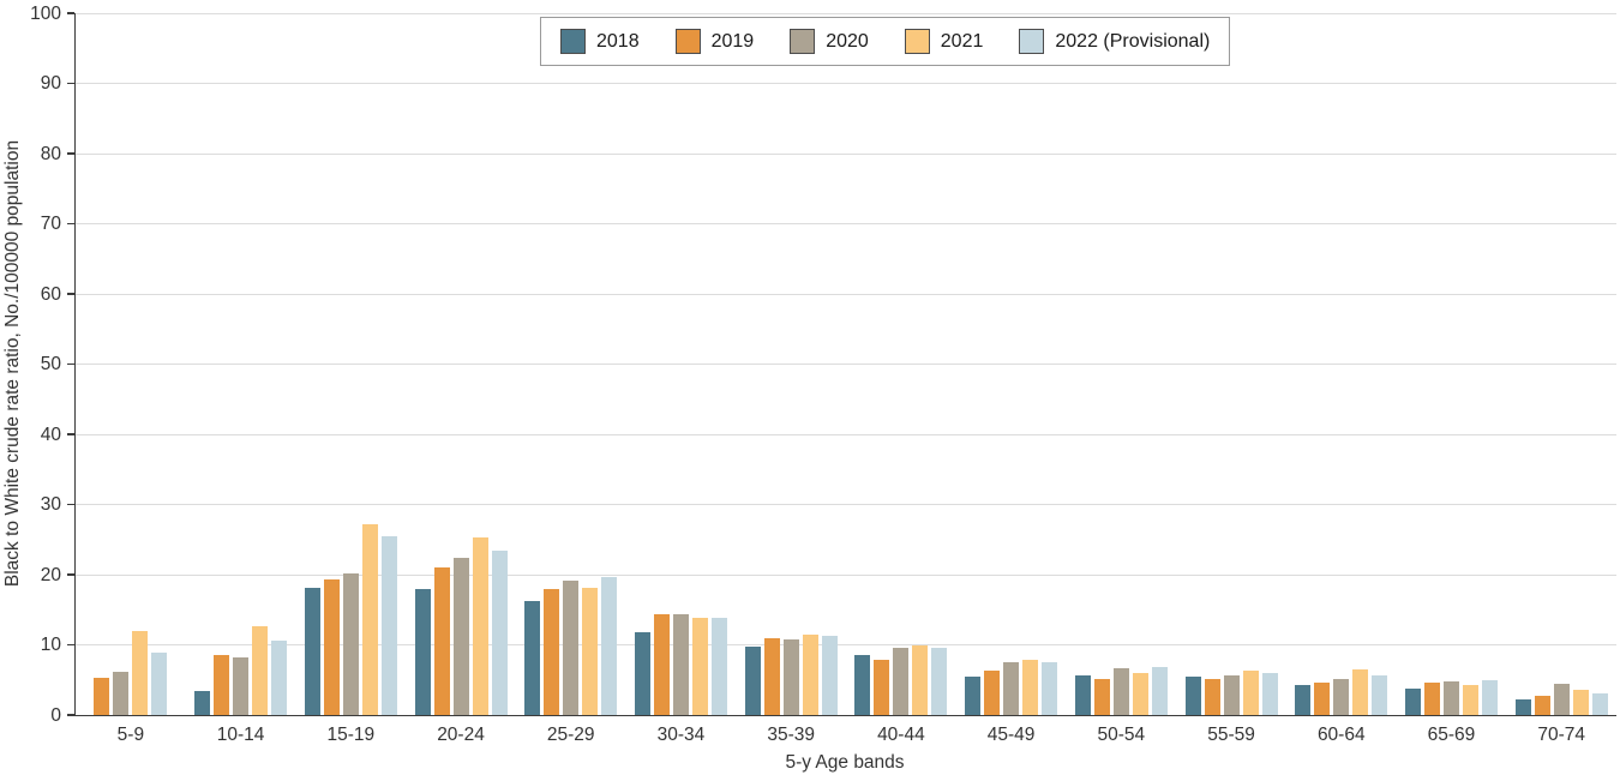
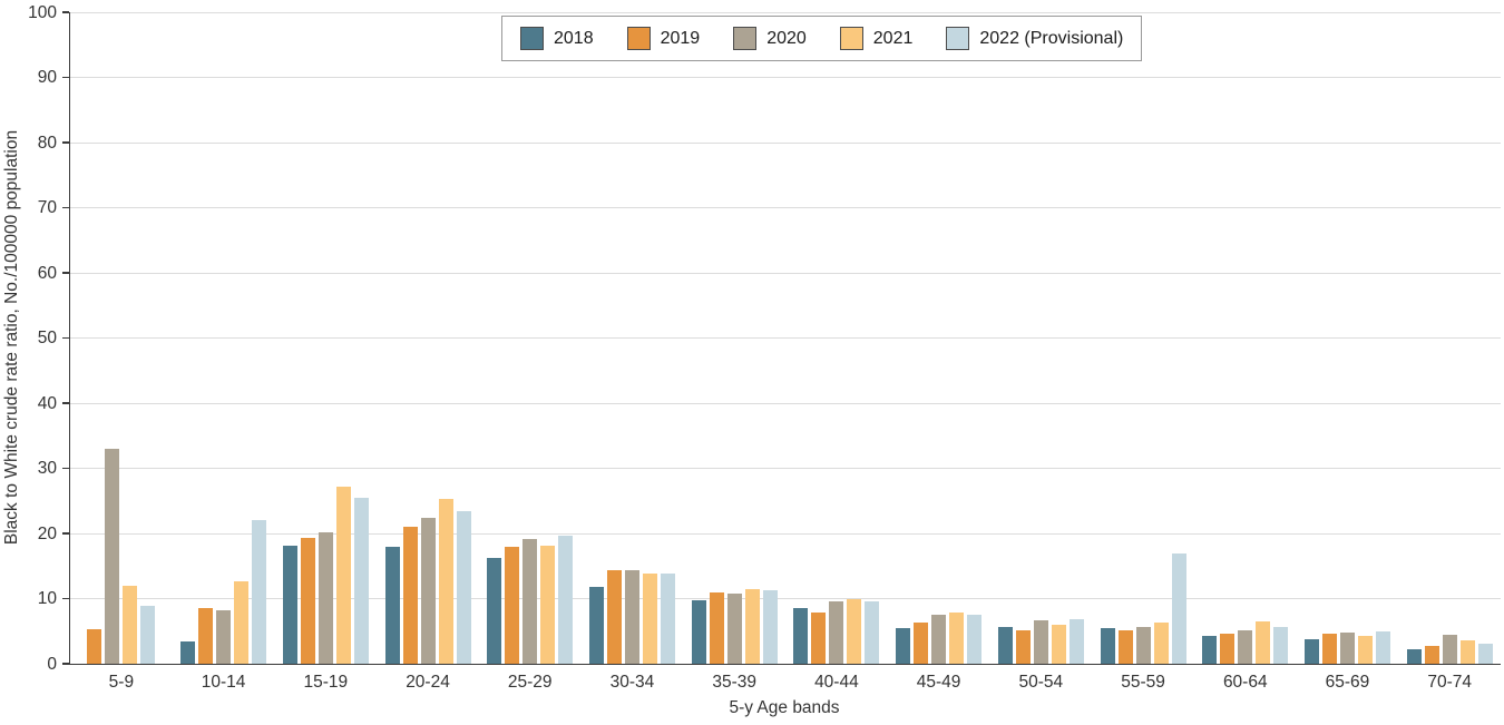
2020/5-9: 6 -> 33
2022 (Provisional)/10-14: 11 -> 22
2022 (Provisional)/55-59: 6 -> 17
